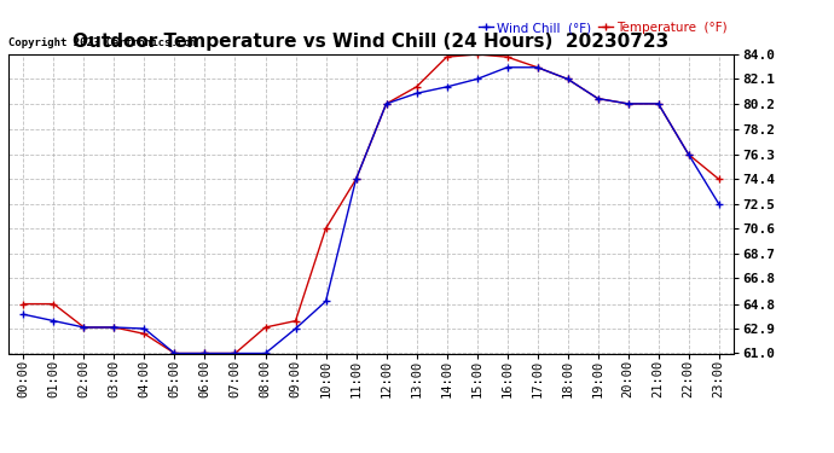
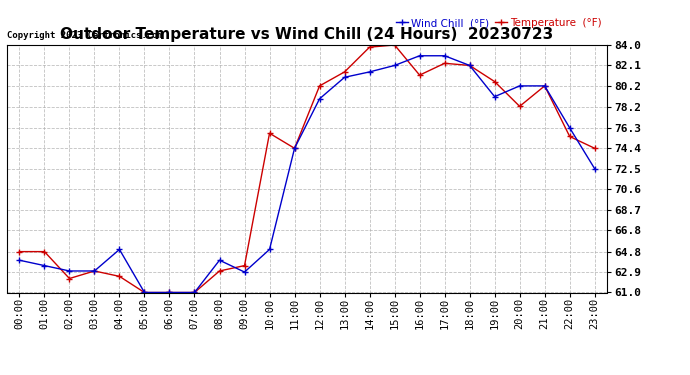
Temperature (°F)/02:00: 63.0 -> 62.3
Wind Chill (°F)/04:00: 62.9 -> 65.0
Wind Chill (°F)/08:00: 61.0 -> 64.0
Temperature (°F)/10:00: 70.6 -> 75.8
Wind Chill (°F)/12:00: 80.2 -> 79.0
Temperature (°F)/16:00: 83.8 -> 81.2
Temperature (°F)/17:00: 83.0 -> 82.3
Wind Chill (°F)/19:00: 80.6 -> 79.2
Temperature (°F)/20:00: 80.2 -> 78.3
Temperature (°F)/22:00: 76.3 -> 75.5
